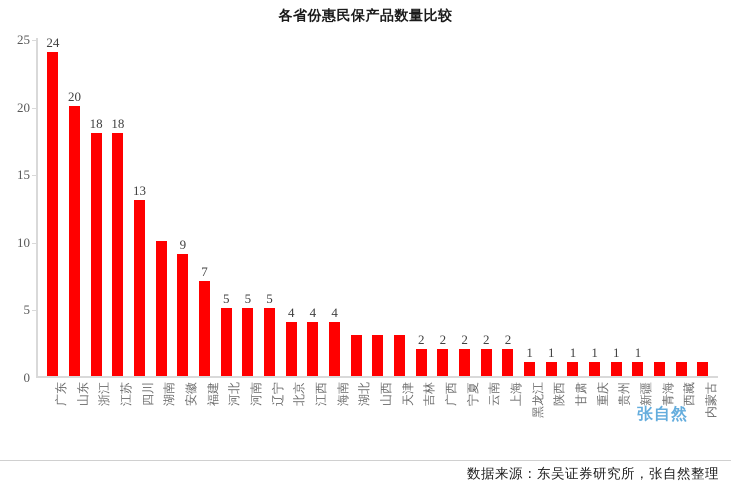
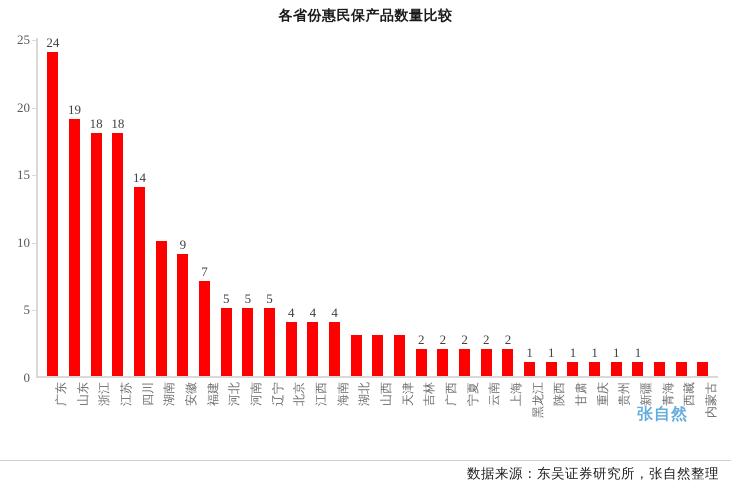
山东: 20 -> 19
四川: 13 -> 14
